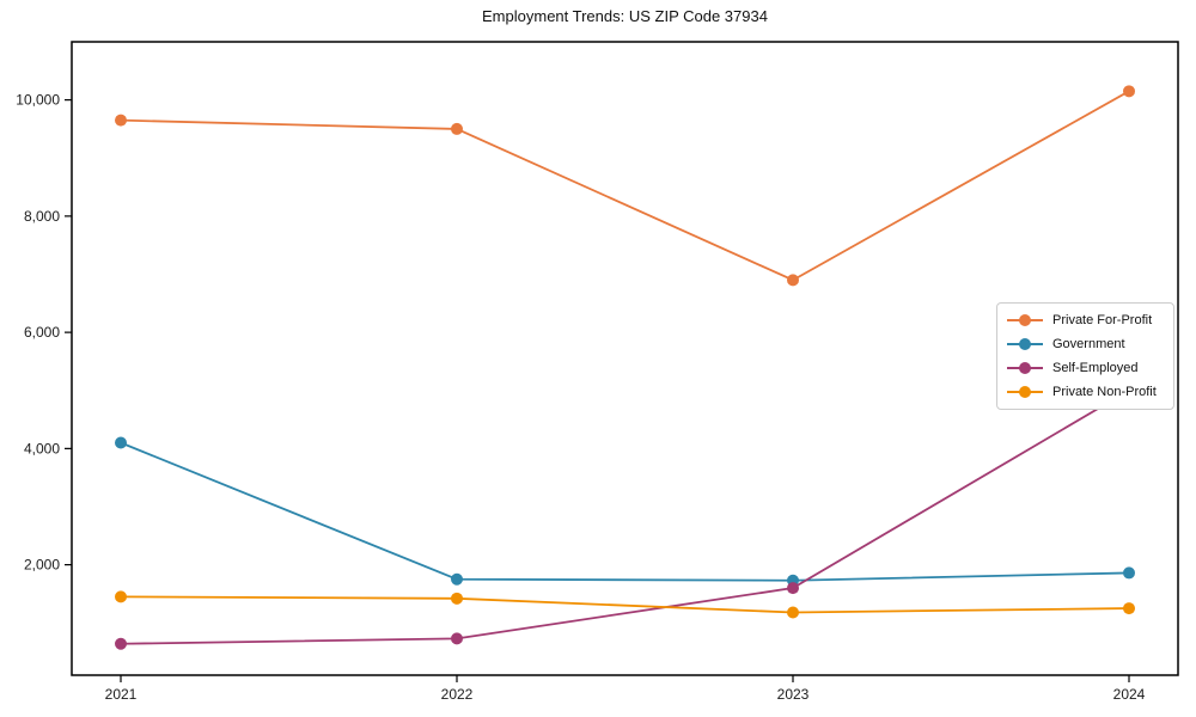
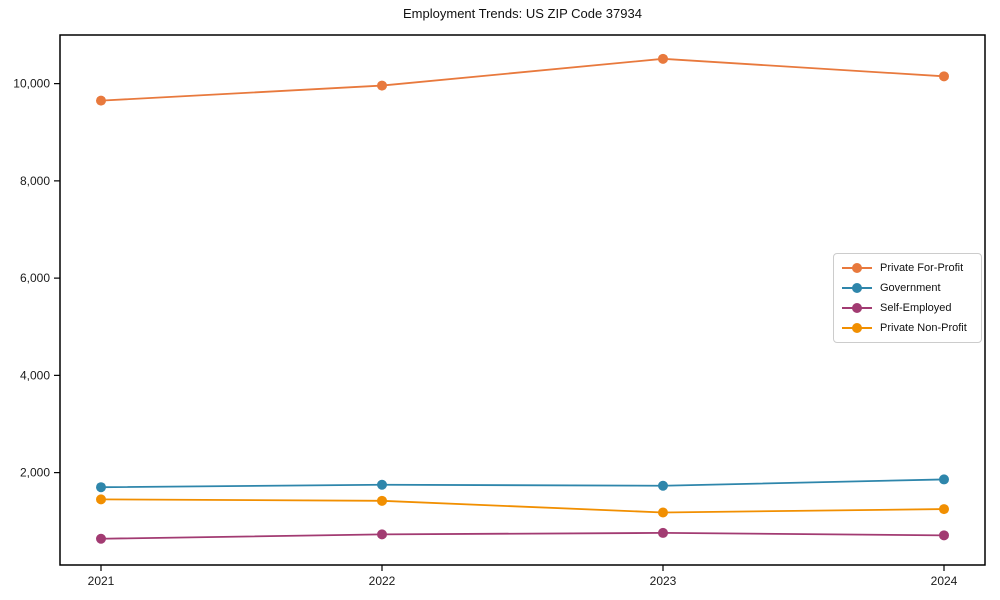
Government/2021: 4100 -> 1700
Private For-Profit/2022: 9500 -> 10000
Private For-Profit/2023: 6900 -> 10500
Self-Employed/2023: 1600 -> 800
Self-Employed/2024: 5000 -> 700
